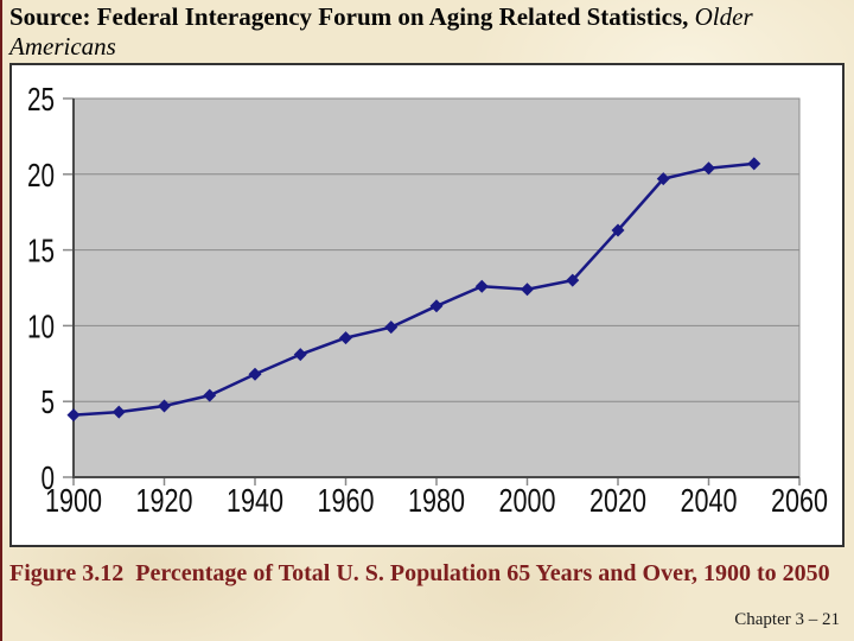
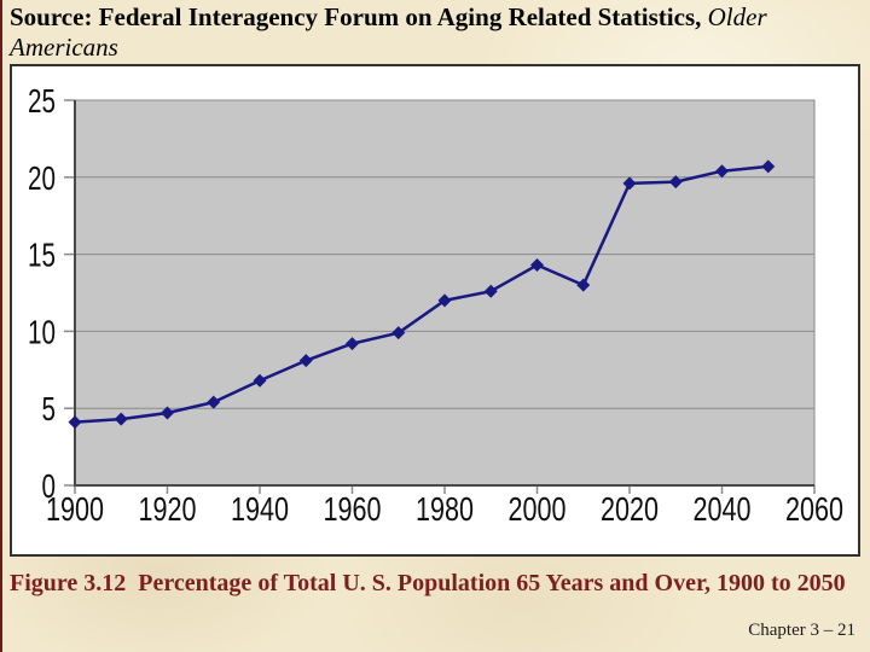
1980: 11.3 -> 12.0
2000: 12.4 -> 14.3
2020: 16.3 -> 19.6
